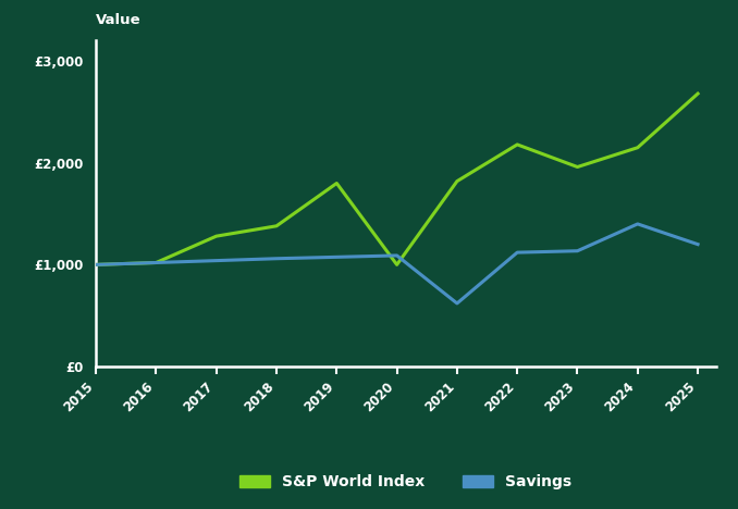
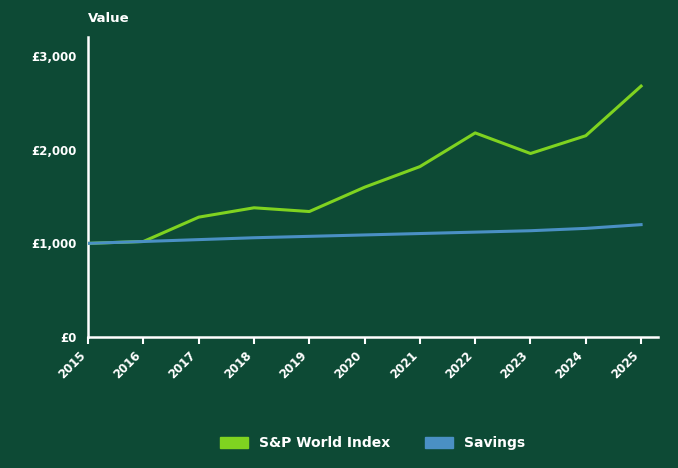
S&P World Index/2019: £1,800 -> £1,340
S&P World Index/2020: £1,000 -> £1,600
Savings/2021: £620 -> £1,100
Savings/2024: £1,400 -> £1,160
